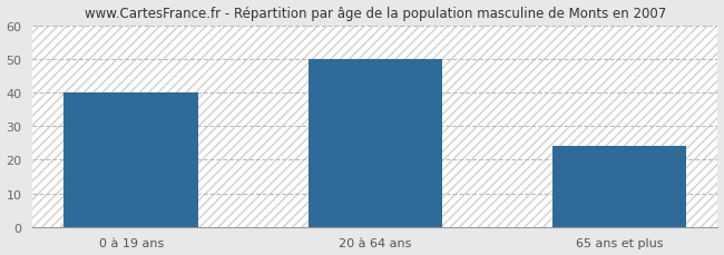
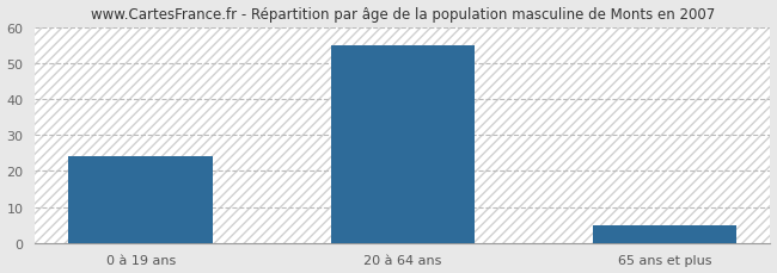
0 à 19 ans: 40 -> 24
20 à 64 ans: 50 -> 55
65 ans et plus: 24 -> 5
